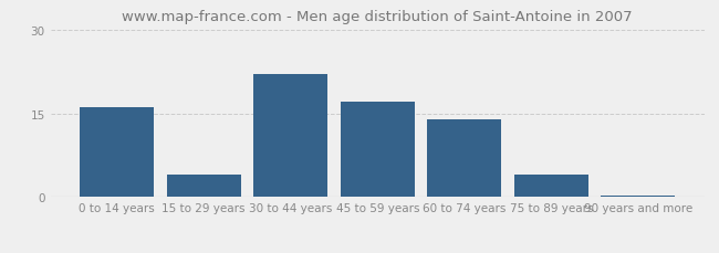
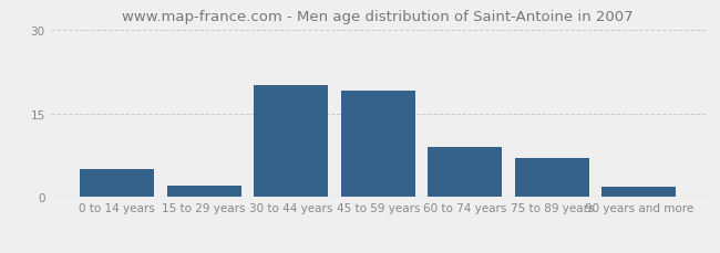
0 to 14 years: 16.0 -> 5.0
15 to 29 years: 4.0 -> 2.0
30 to 44 years: 22.0 -> 20.0
45 to 59 years: 17.0 -> 19.0
60 to 74 years: 14.0 -> 9.0
75 to 89 years: 4.0 -> 7.0
90 years and more: 0.3 -> 1.8
